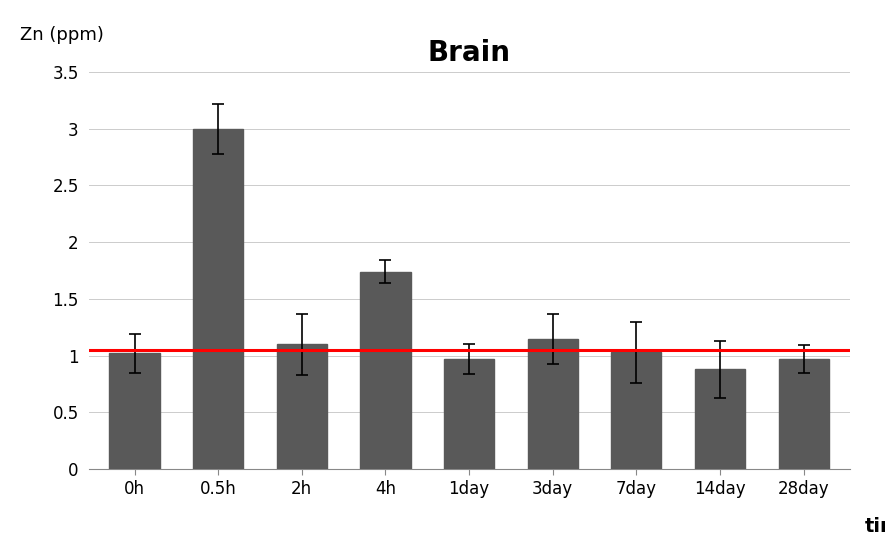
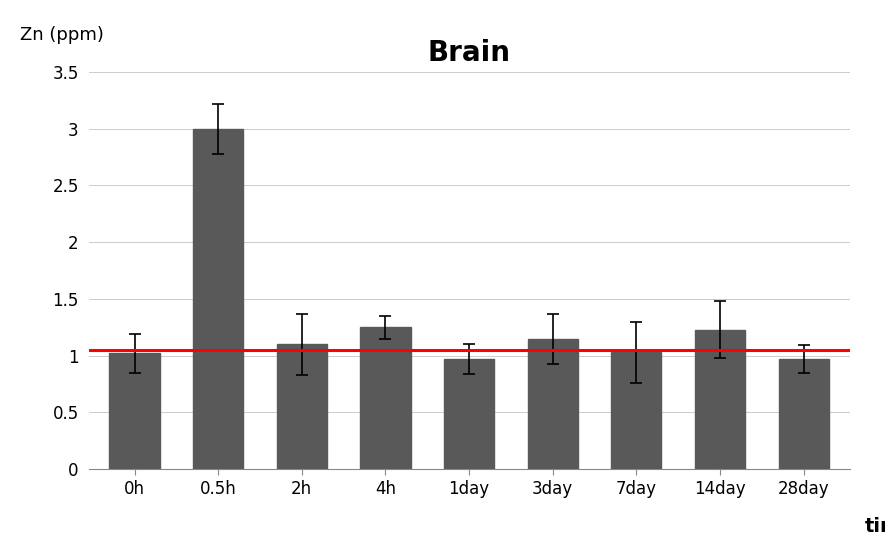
4h: 1.74 -> 1.25
14day: 0.88 -> 1.23
